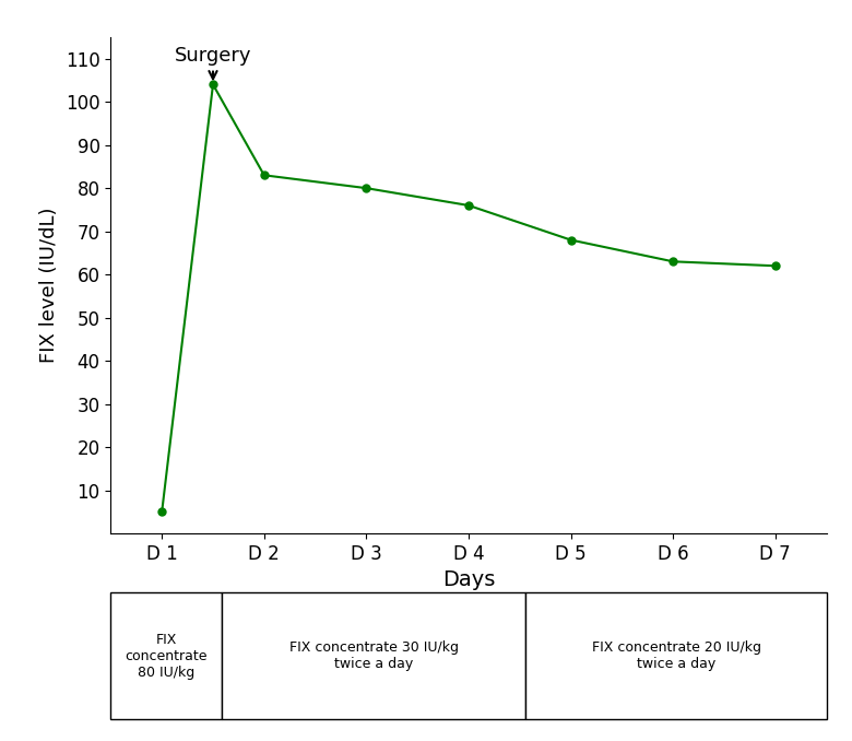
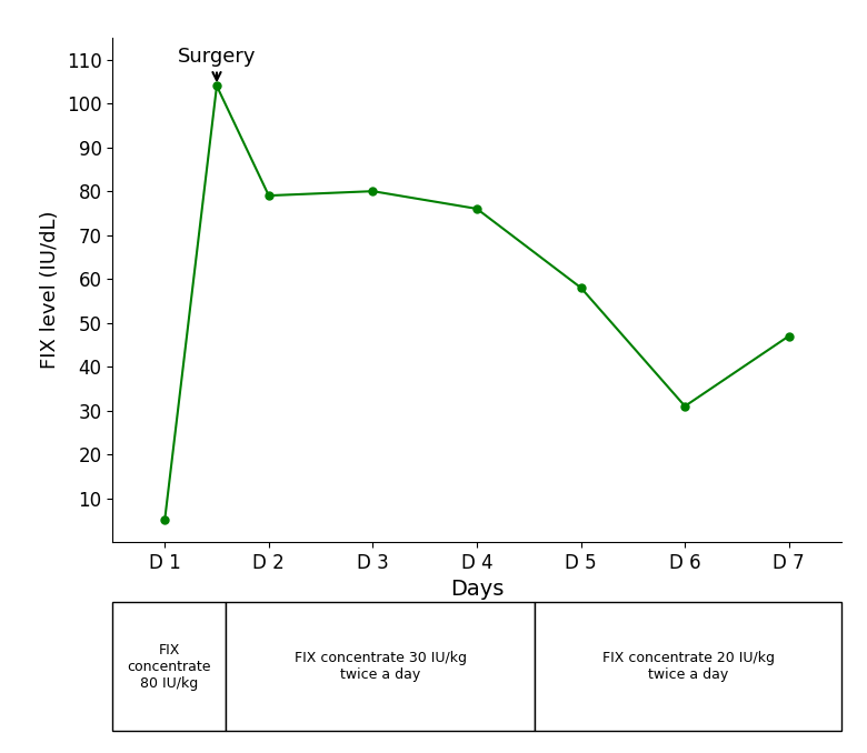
D 2: 83 -> 79
D 5: 68 -> 58
D 6: 63 -> 31
D 7: 62 -> 47
